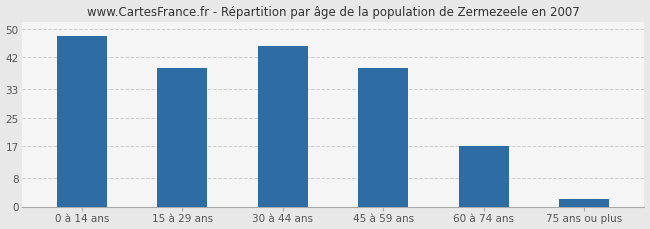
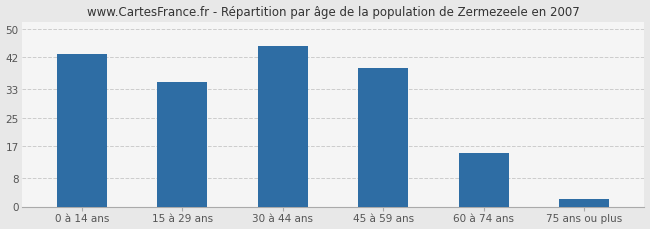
0 à 14 ans: 48 -> 43
15 à 29 ans: 39 -> 35
60 à 74 ans: 17 -> 15
